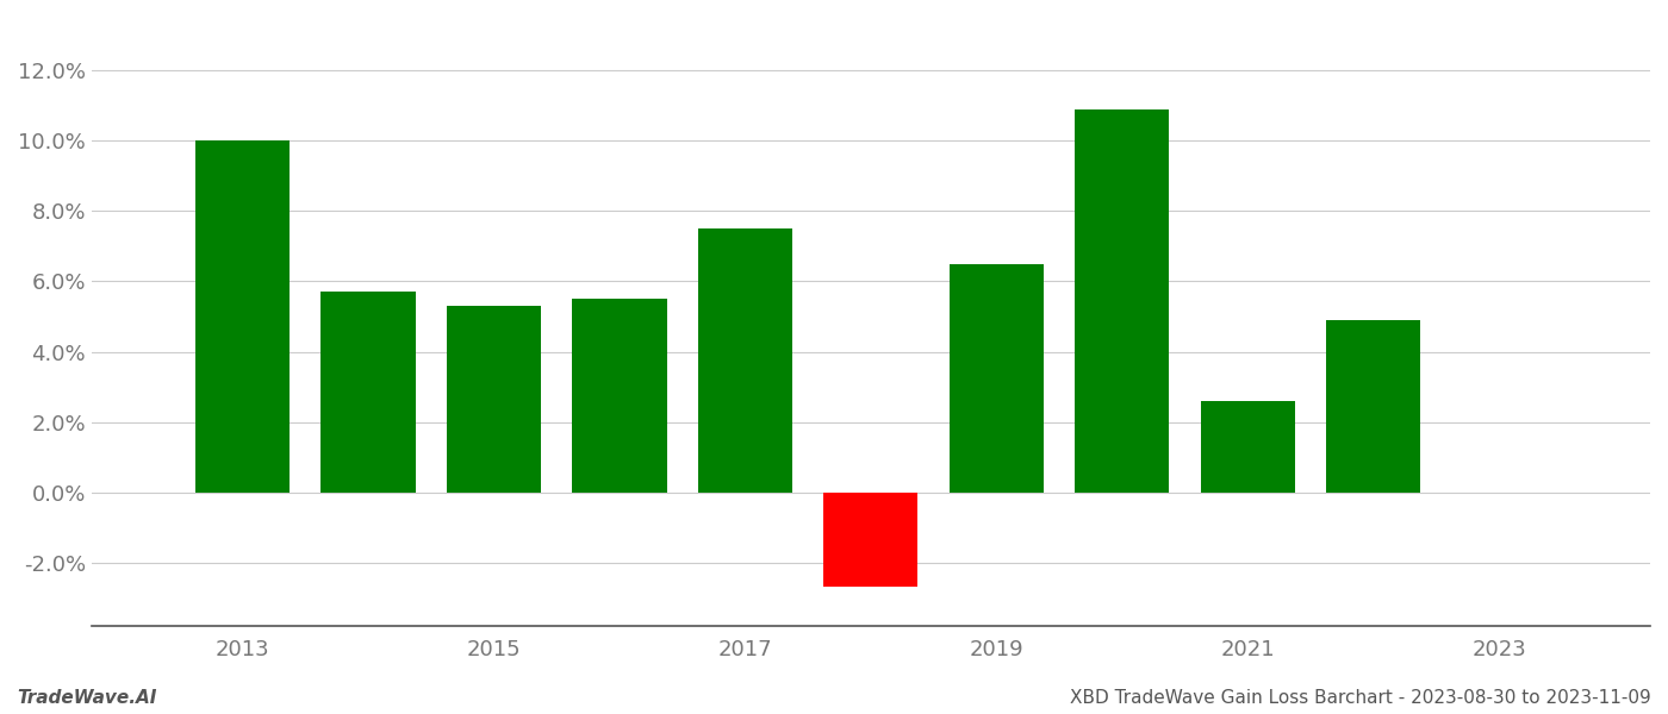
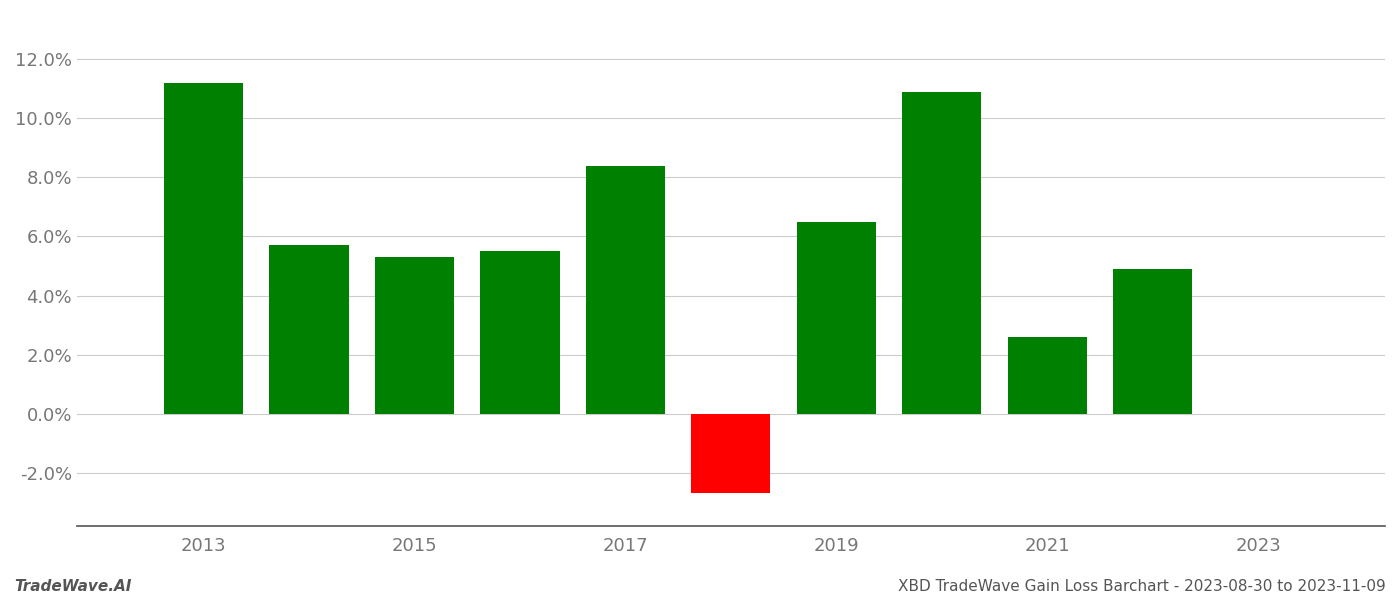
2013: 10.0% -> 11.2%
2017: 7.5% -> 8.4%
